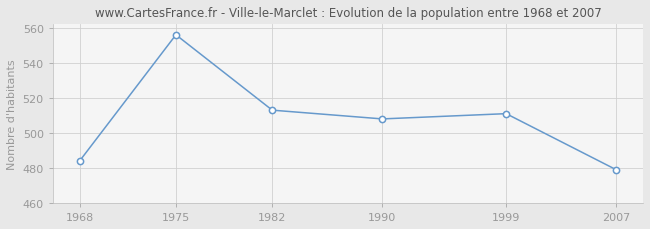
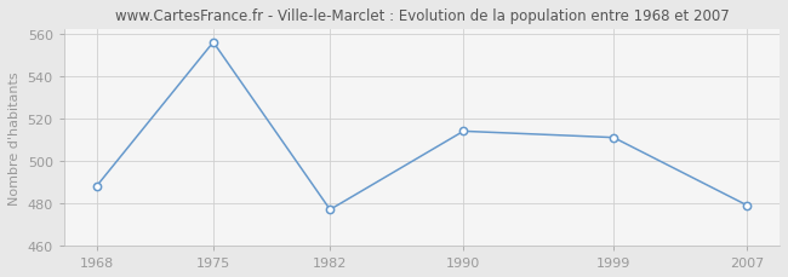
1968: 484 -> 488
1982: 513 -> 477
1990: 508 -> 514
